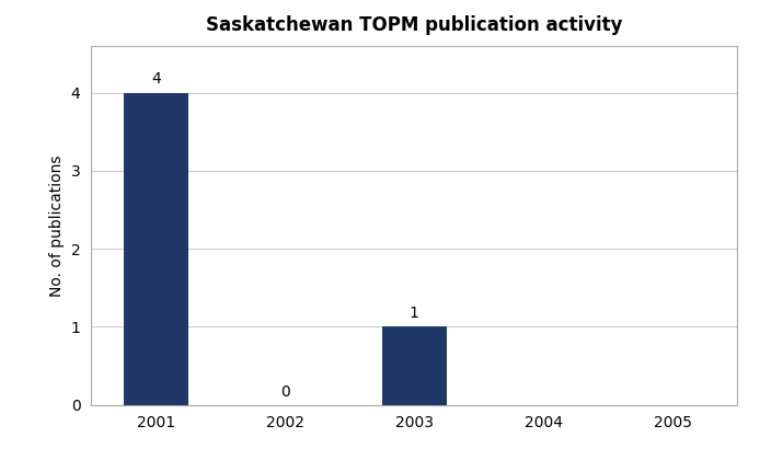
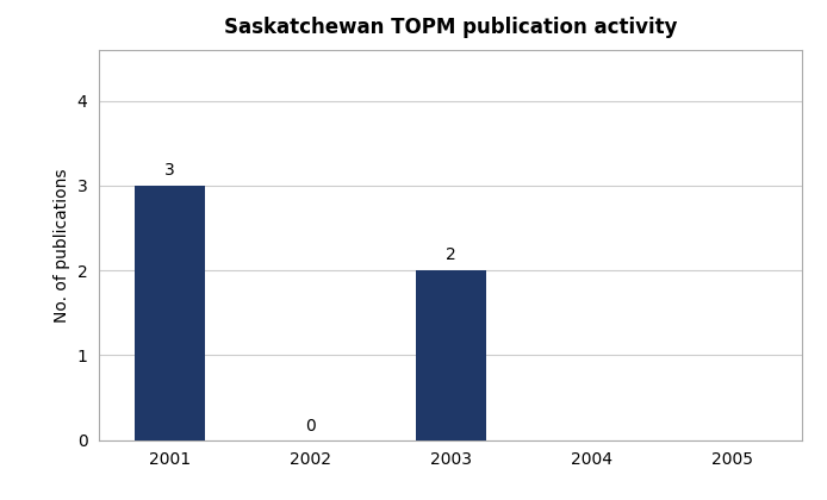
2001: 4 -> 3
2003: 1 -> 2
